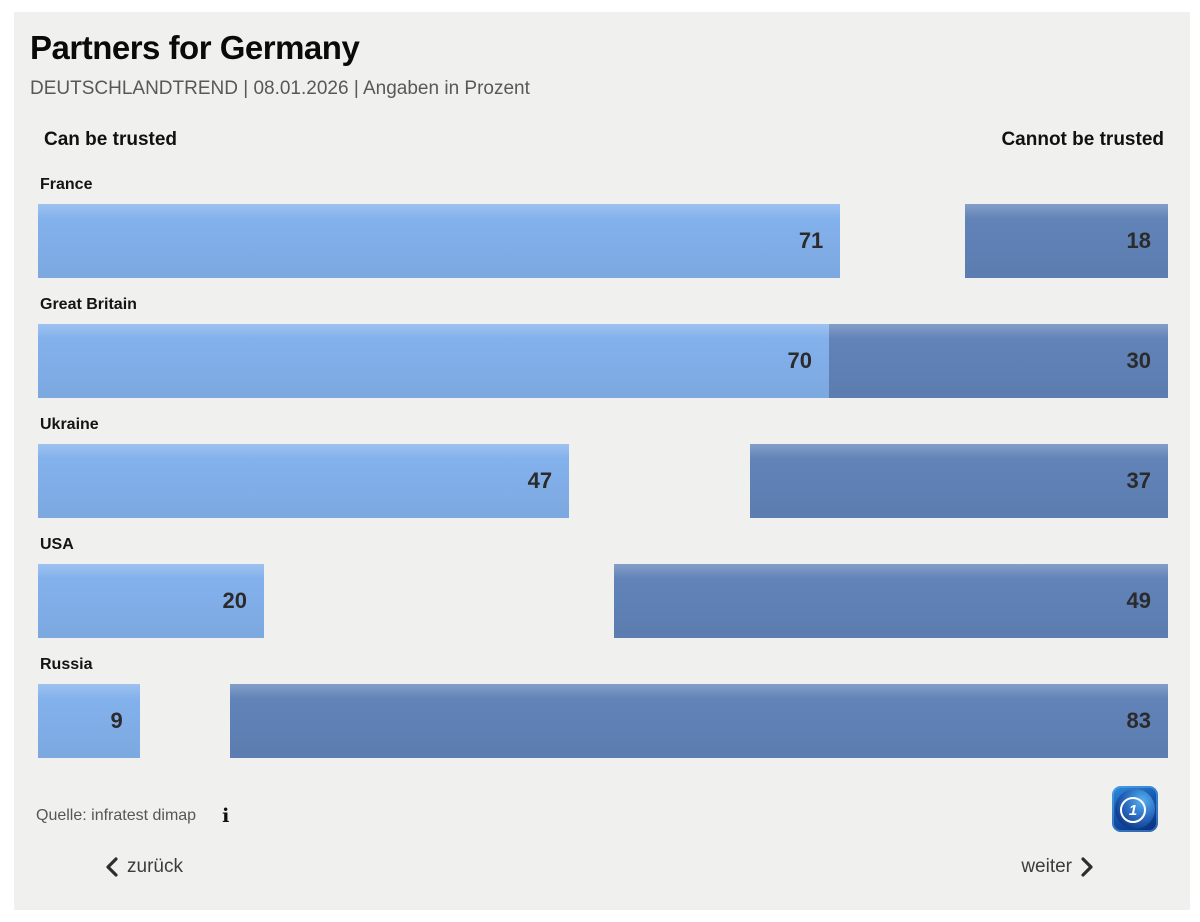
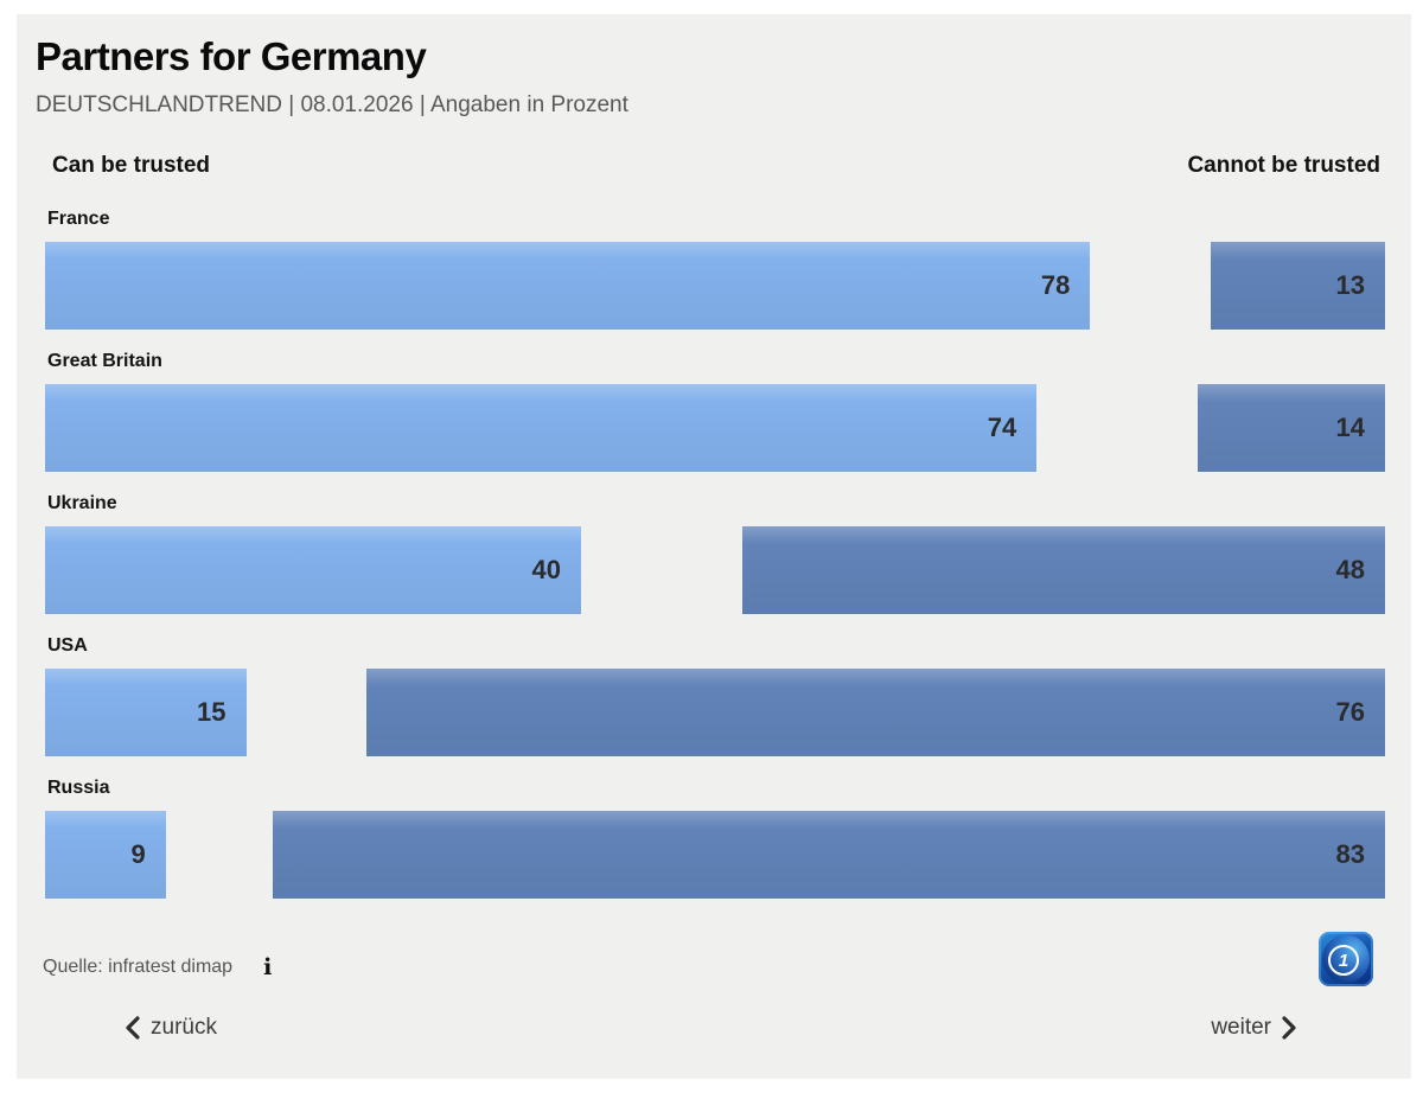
Can be trusted/France: 71 -> 78
Cannot be trusted/France: 18 -> 13
Can be trusted/Great Britain: 70 -> 74
Cannot be trusted/Great Britain: 30 -> 14
Can be trusted/Ukraine: 47 -> 40
Cannot be trusted/Ukraine: 37 -> 48
Can be trusted/USA: 20 -> 15
Cannot be trusted/USA: 49 -> 76
